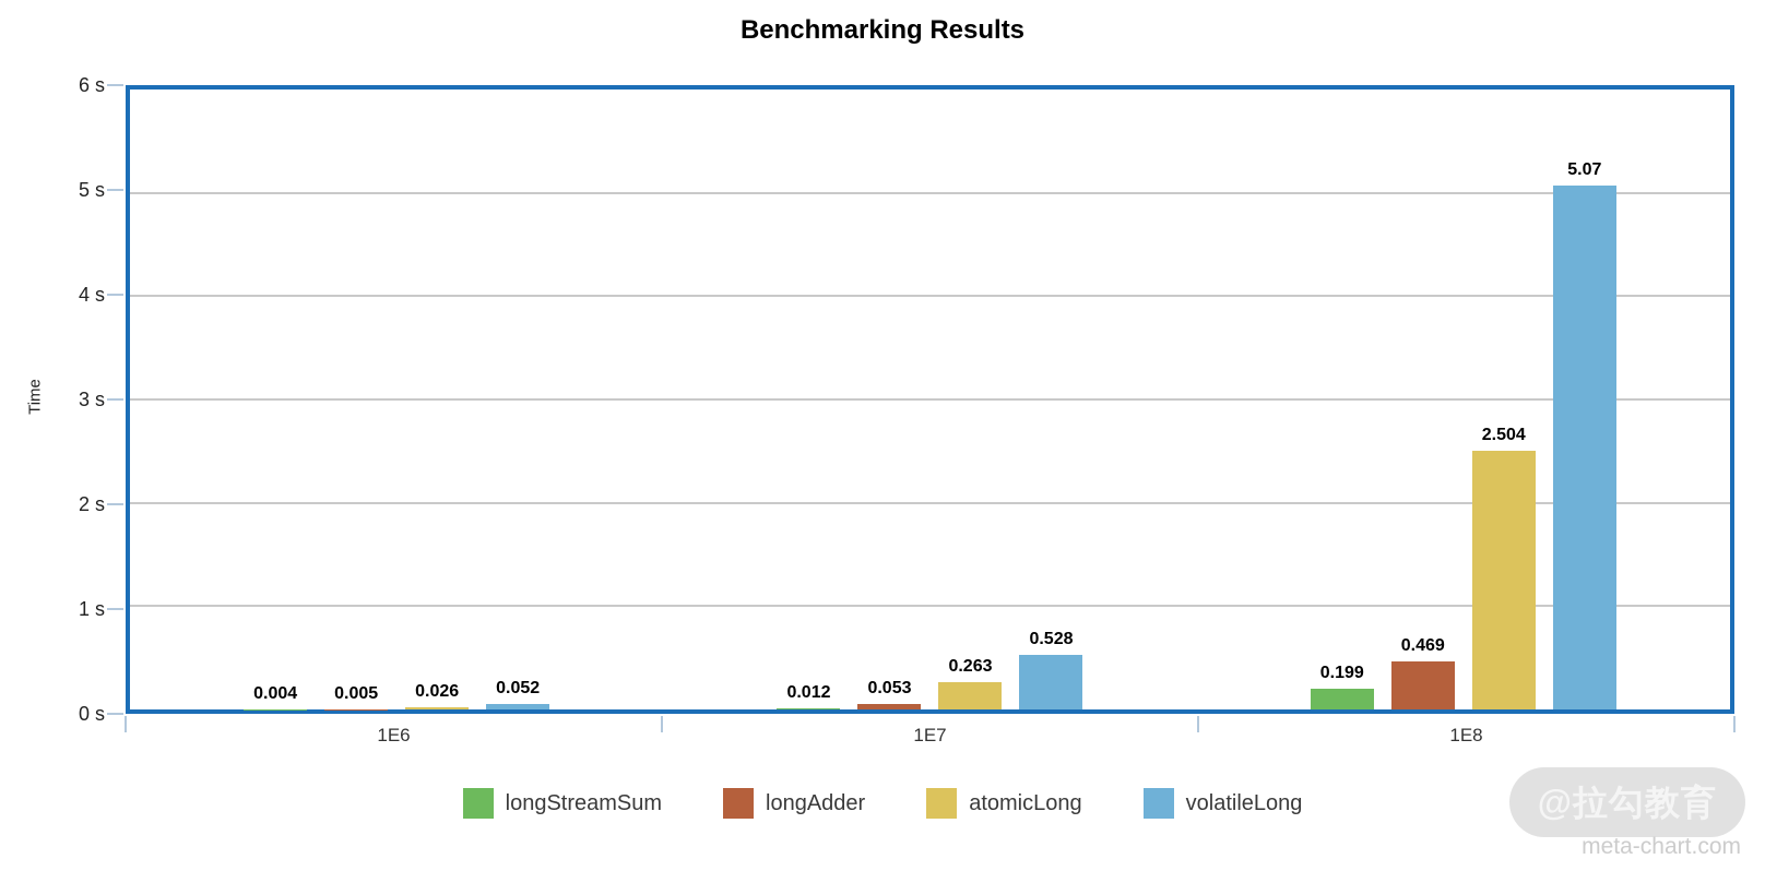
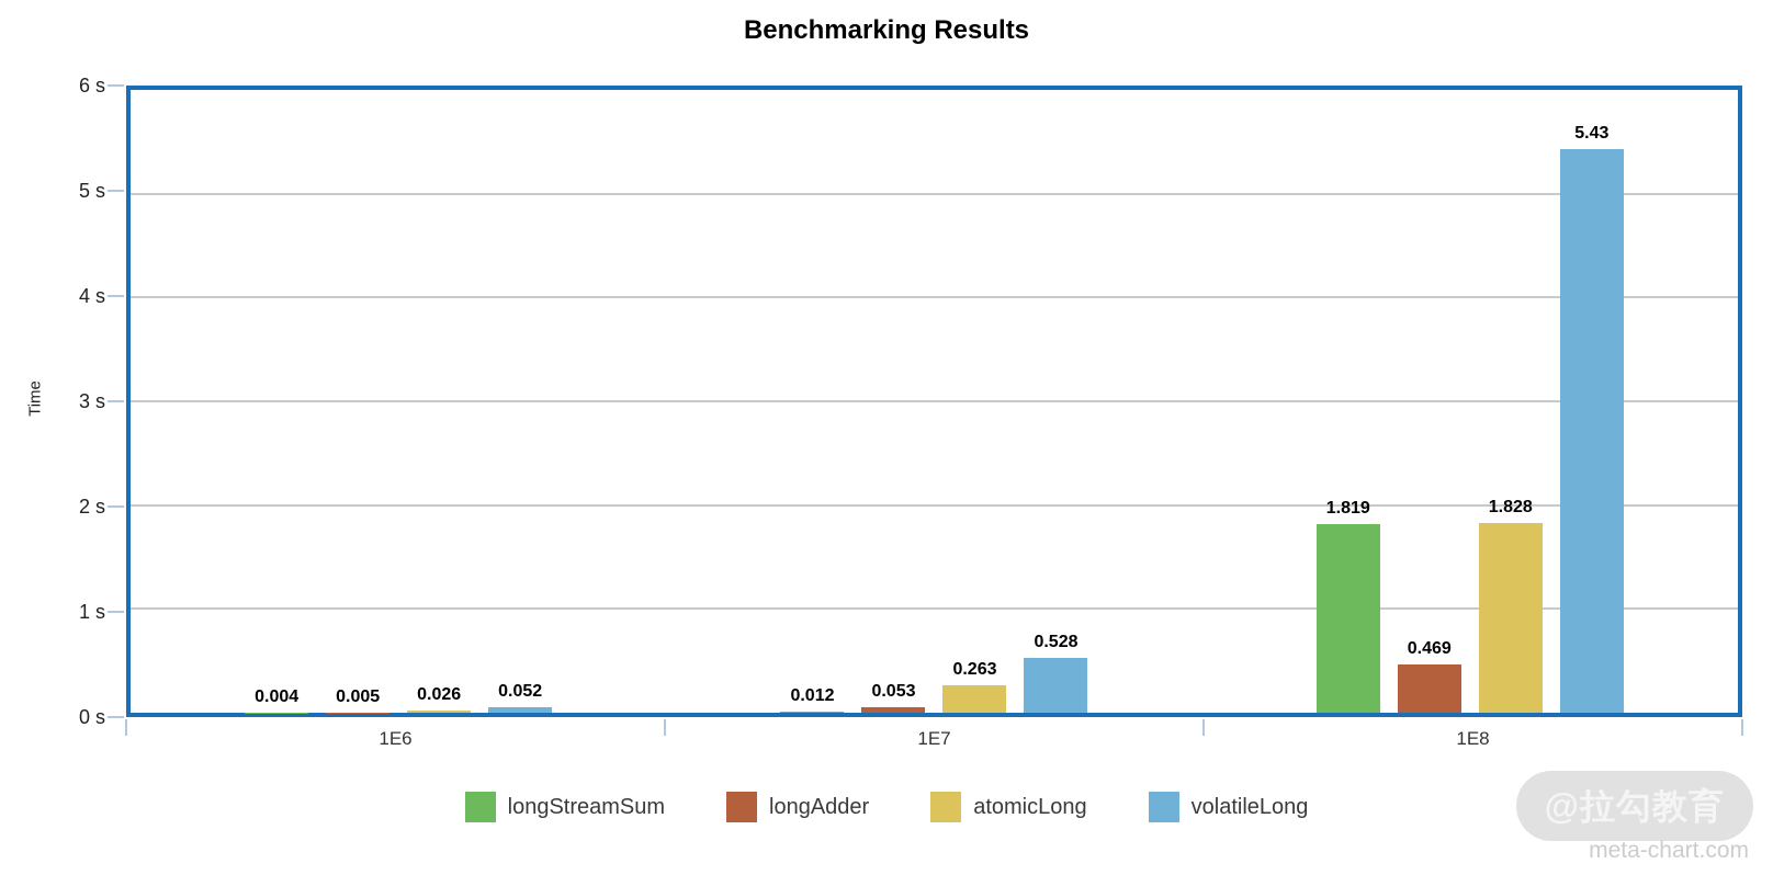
longStreamSum/1E8: 0.199 -> 1.819
atomicLong/1E8: 2.504 -> 1.828
volatileLong/1E8: 5.07 -> 5.43
